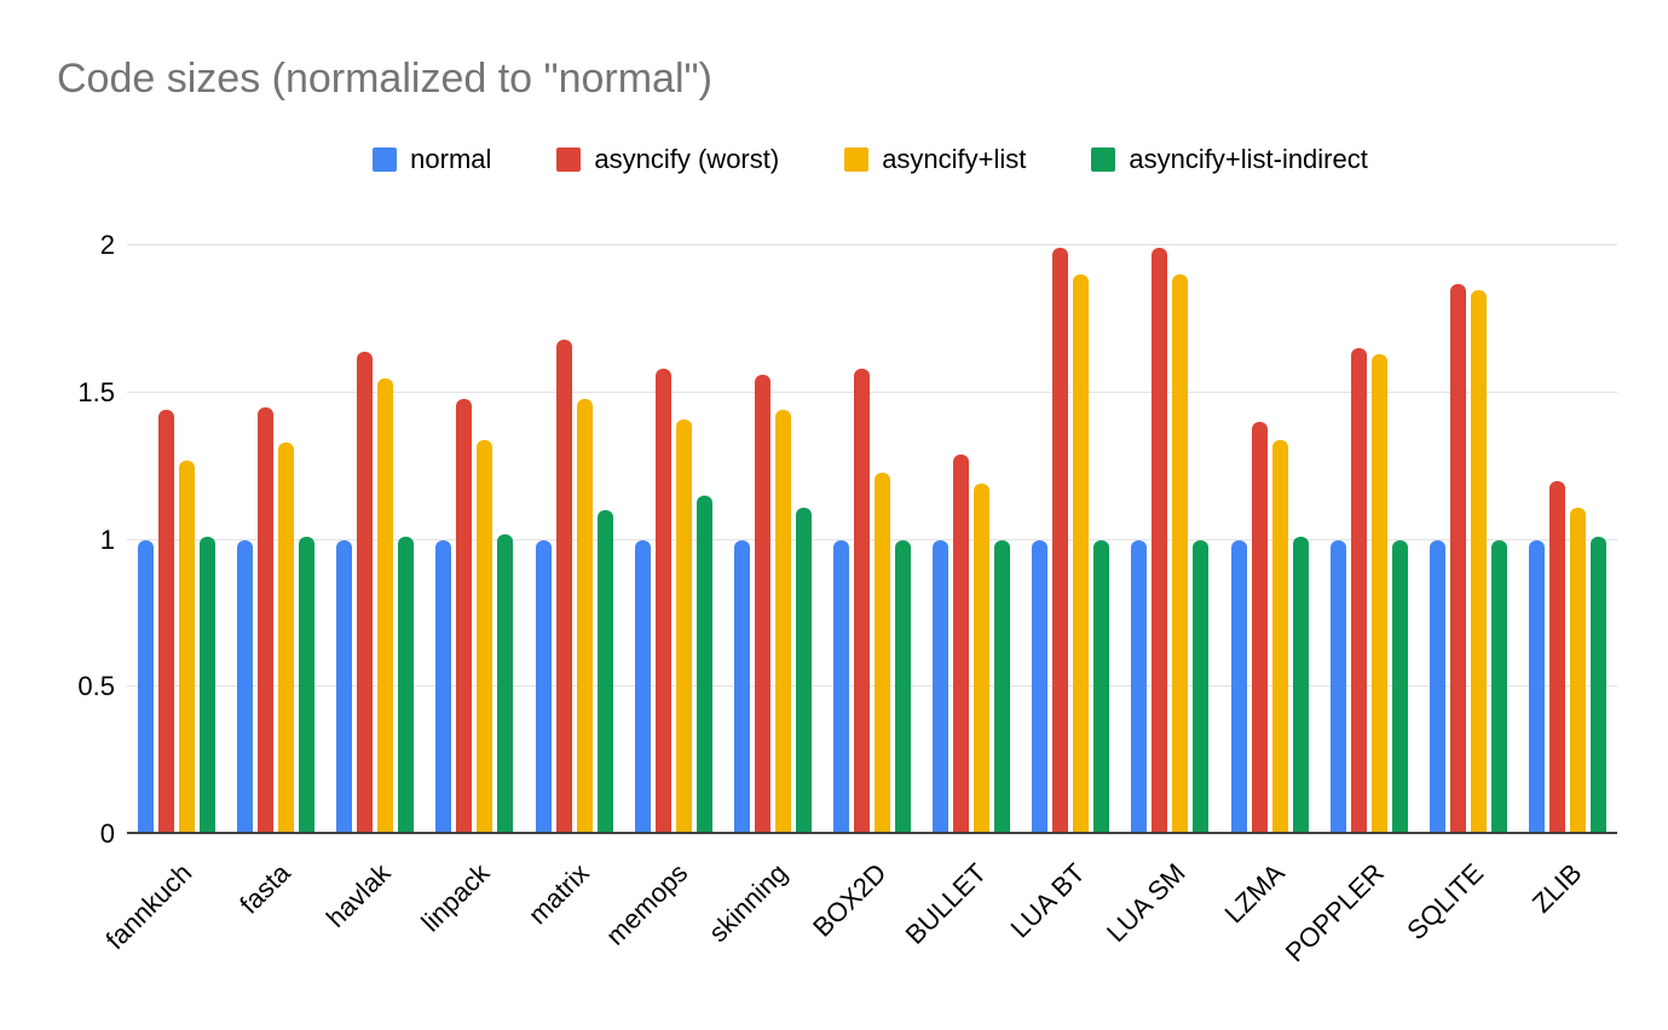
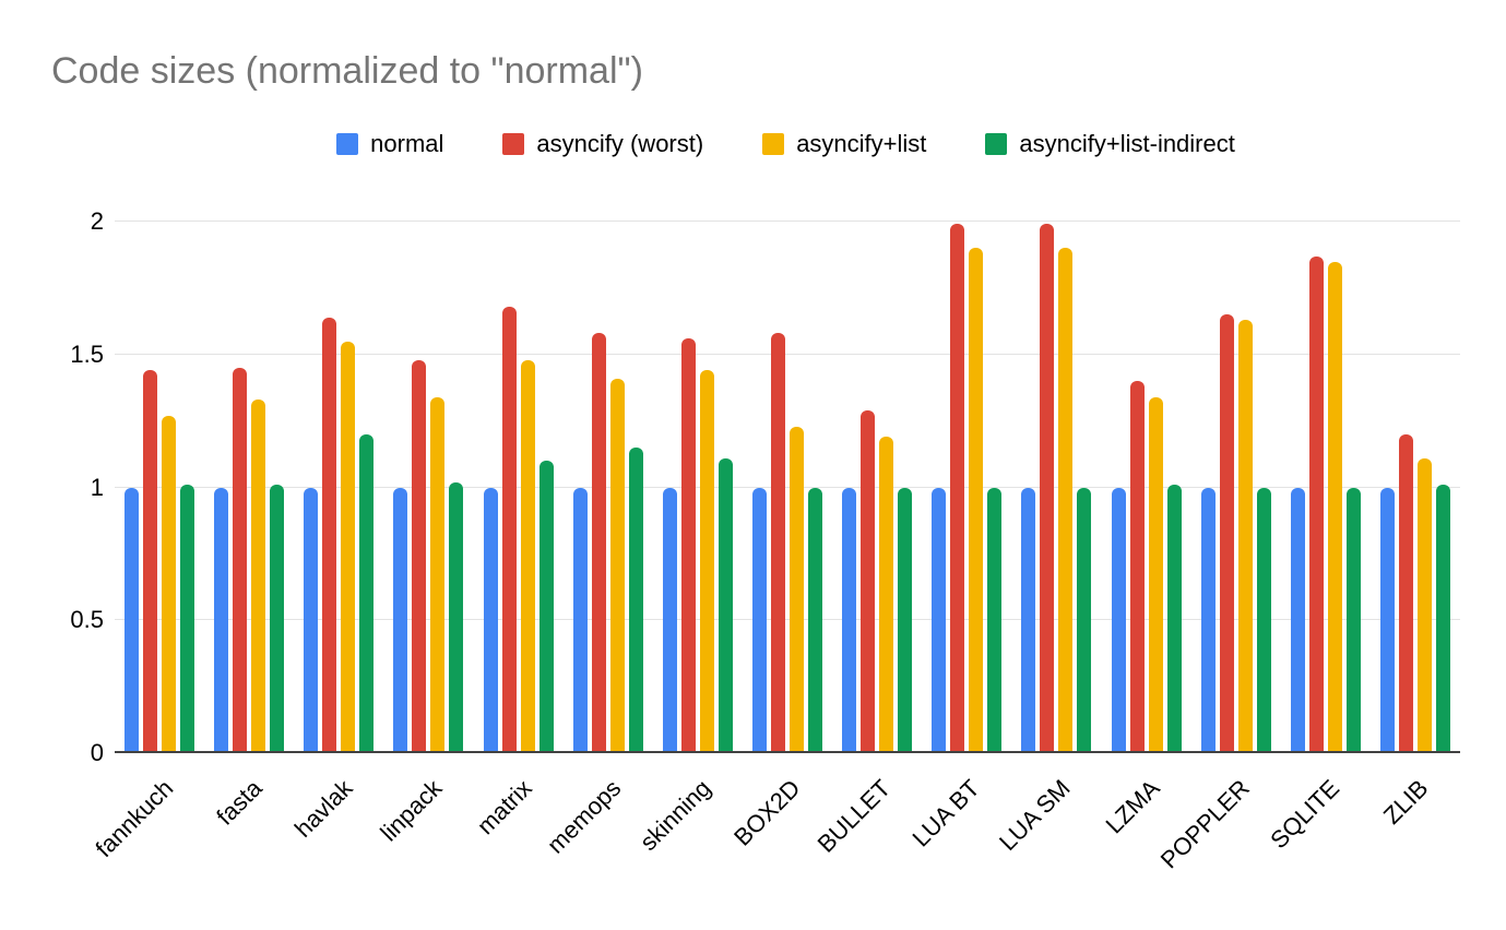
asyncify+list-indirect/havlak: 1.01 -> 1.20
